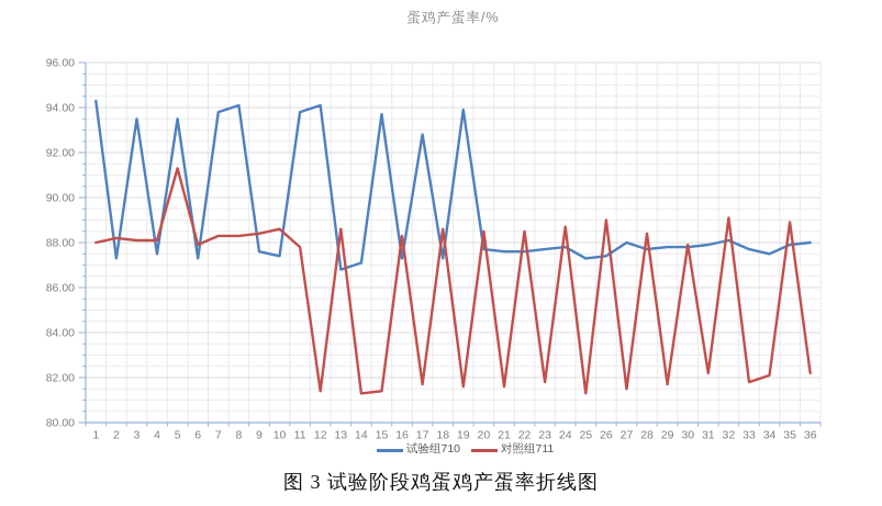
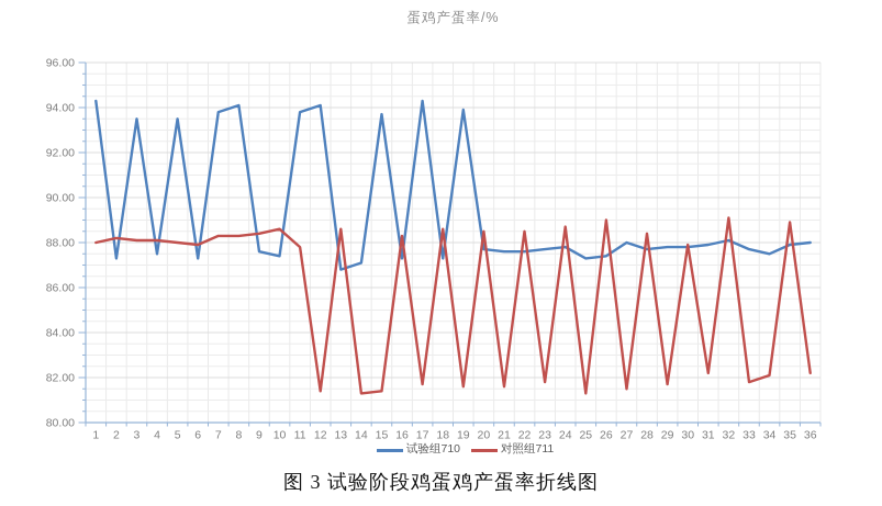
对照组711/5: 91.3 -> 88.0
试验组710/17: 92.8 -> 94.3
